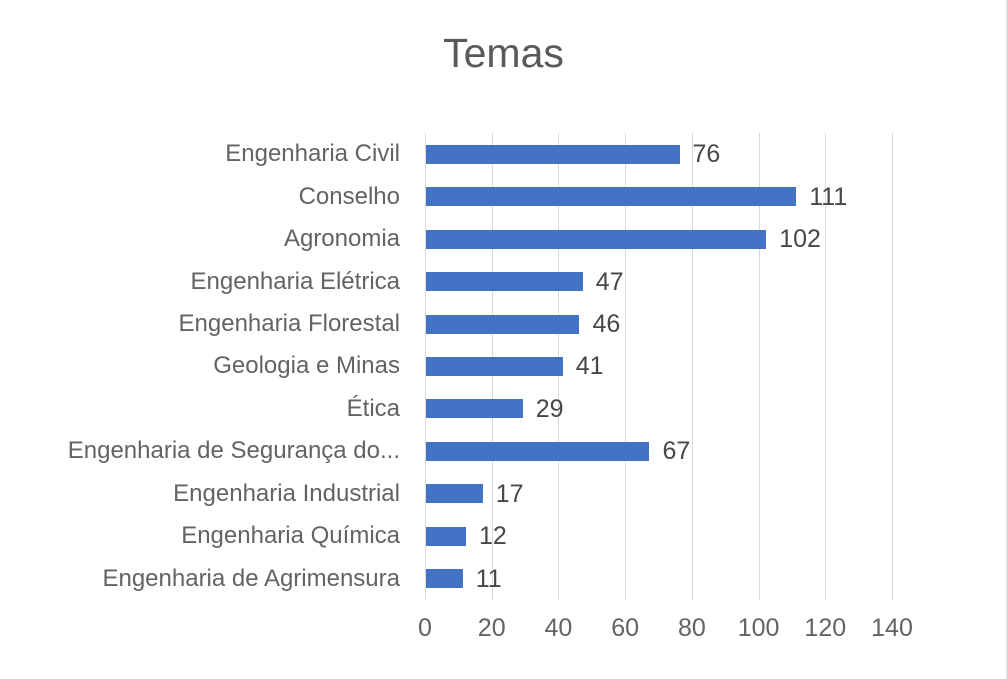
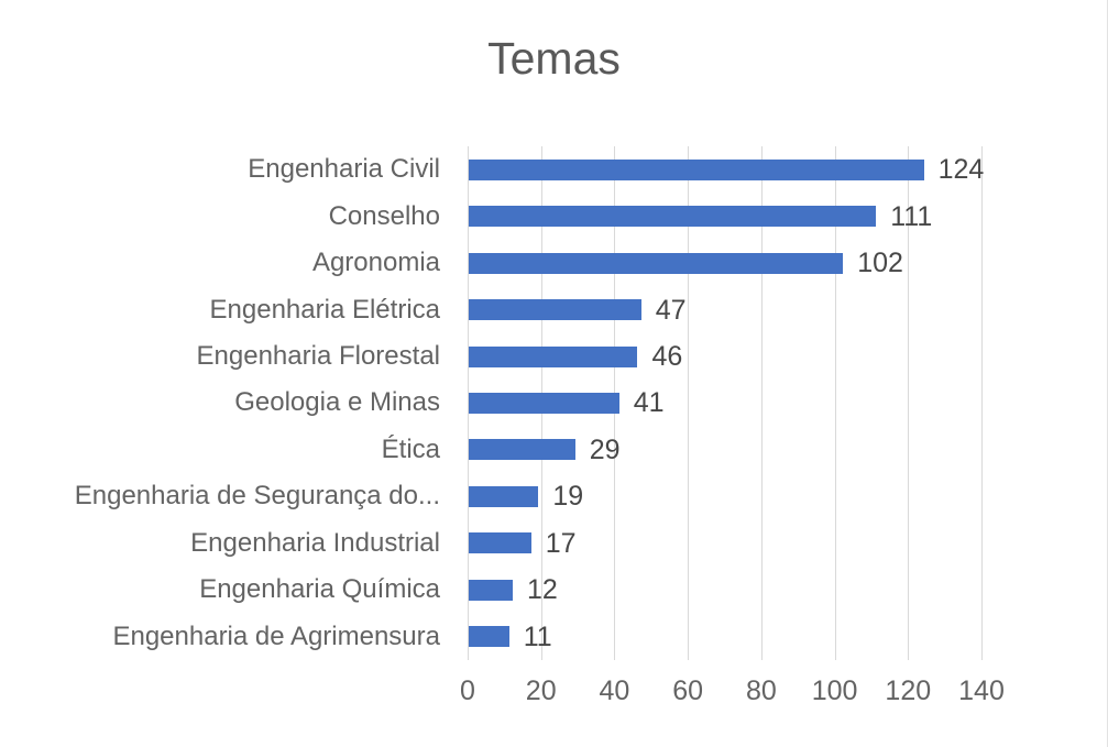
Engenharia Civil: 76 -> 124
Engenharia de Segurança do...: 67 -> 19
